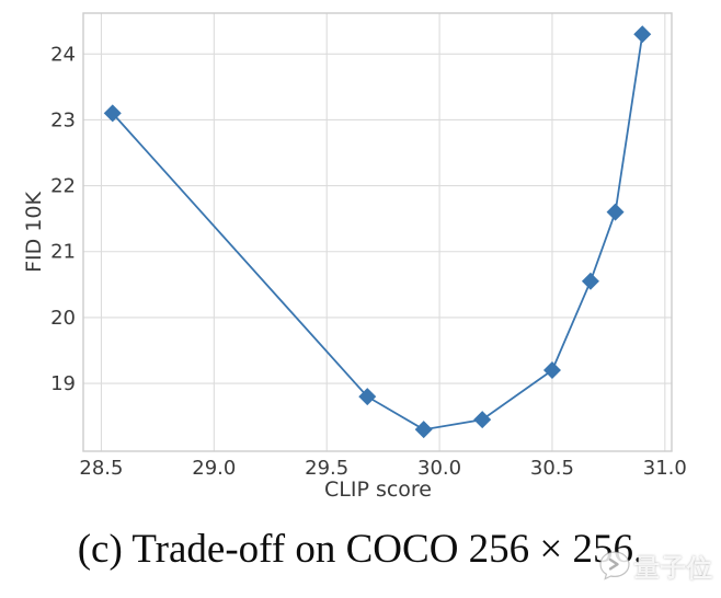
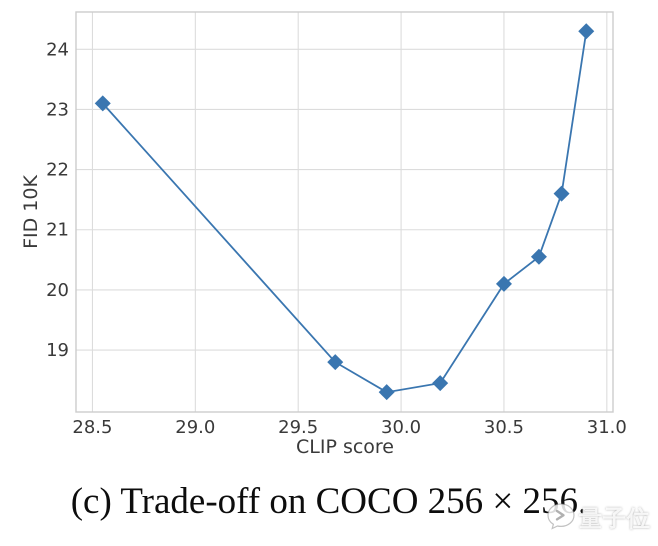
30.5: 19.2 -> 20.1
